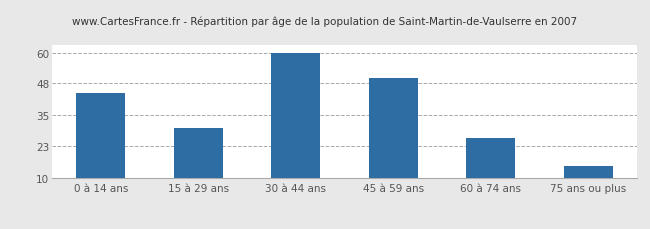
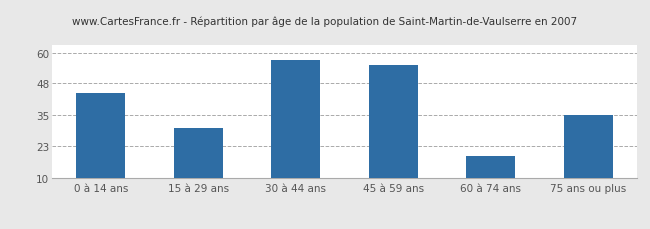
30 à 44 ans: 60 -> 57
45 à 59 ans: 50 -> 55
60 à 74 ans: 26 -> 19
75 ans ou plus: 15 -> 35
